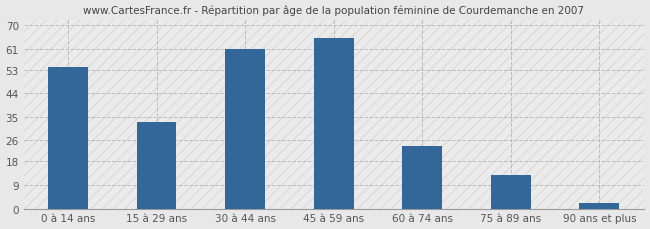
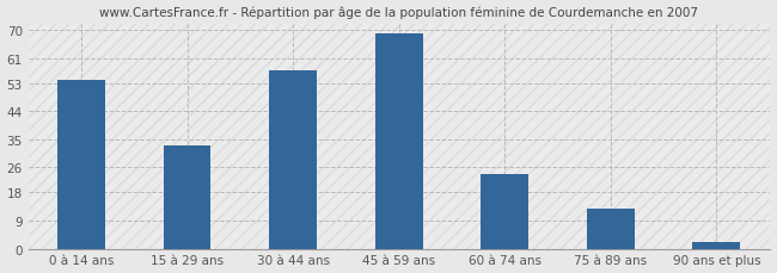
30 à 44 ans: 61 -> 57
45 à 59 ans: 65 -> 69
